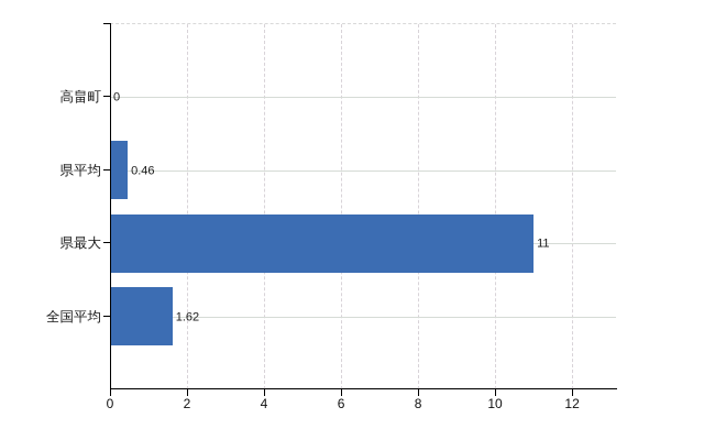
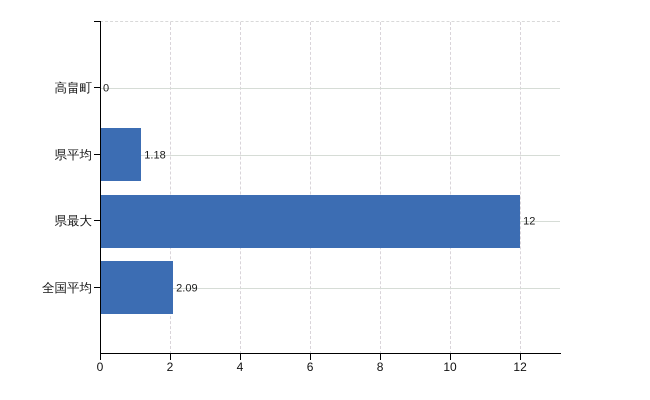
県平均: 0.46 -> 1.18
県最大: 11 -> 12
全国平均: 1.62 -> 2.09
